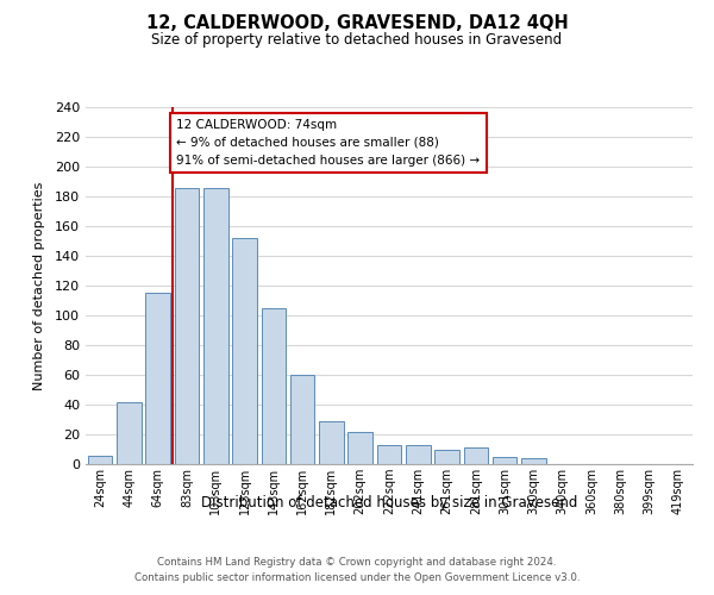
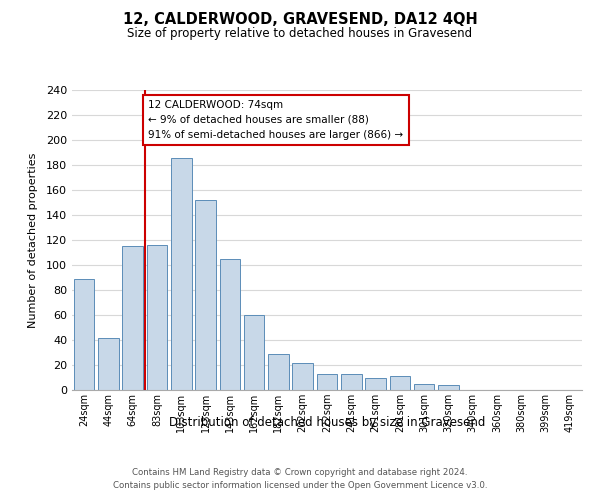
24sqm: 6 -> 89
83sqm: 186 -> 116
